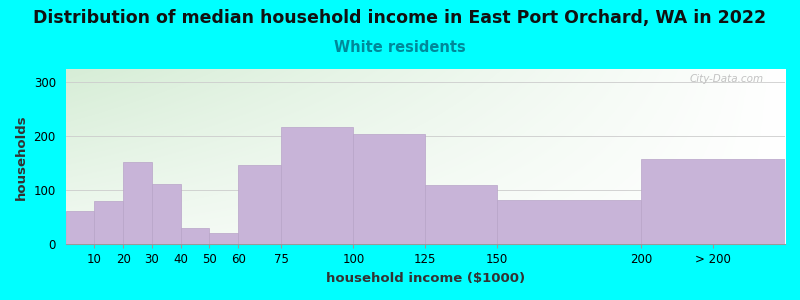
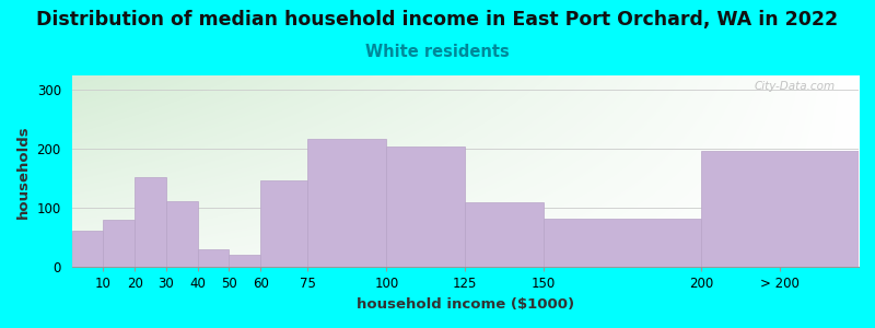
> 200: 158 -> 197
